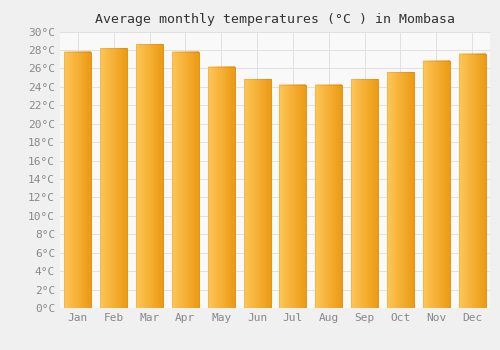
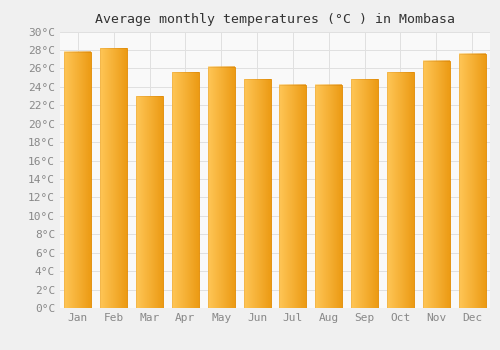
Mar: 28.6°C -> 23.0°C
Apr: 27.8°C -> 25.6°C
